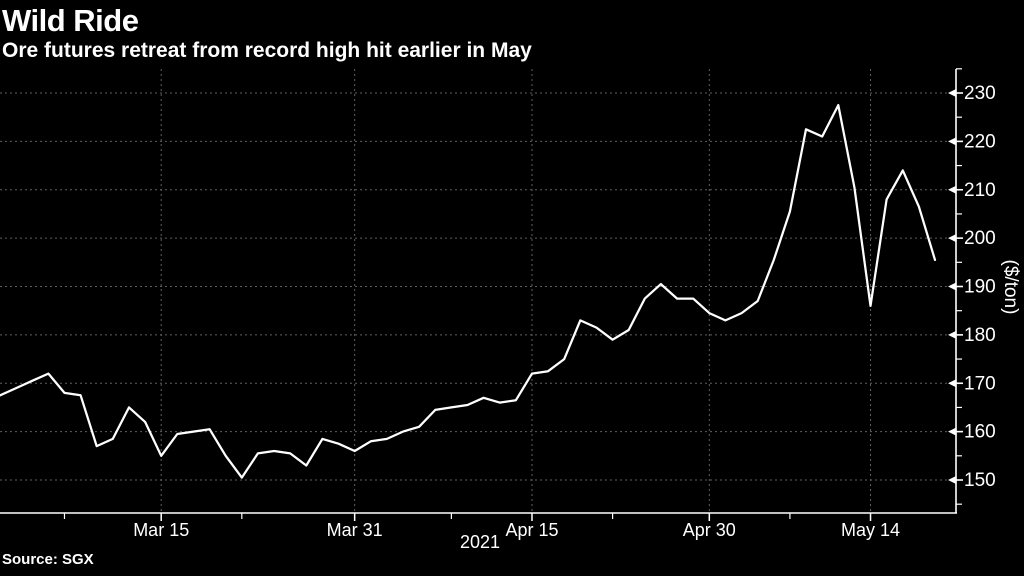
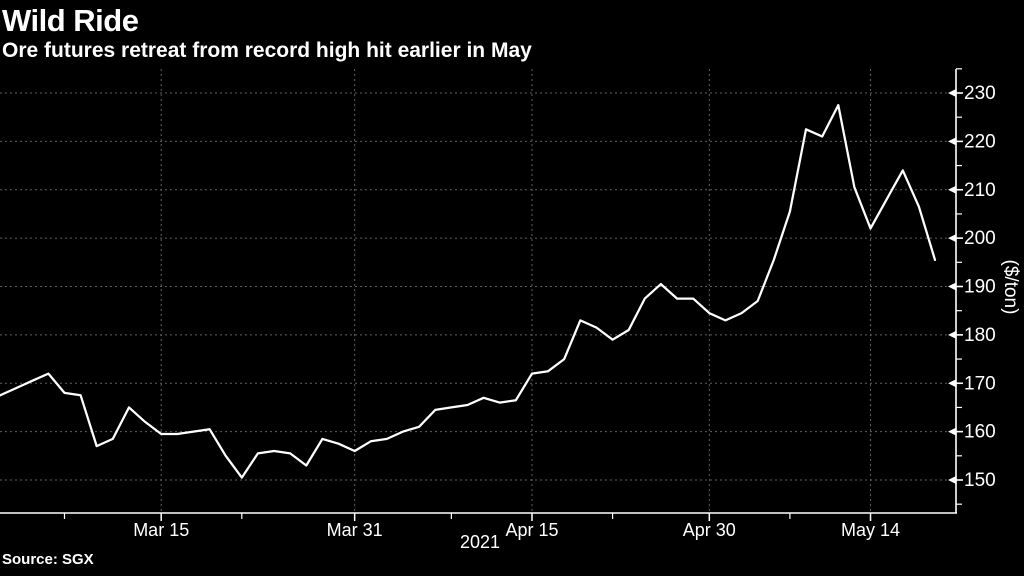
Mar 15: 155 -> 160
May 14: 186 -> 202
